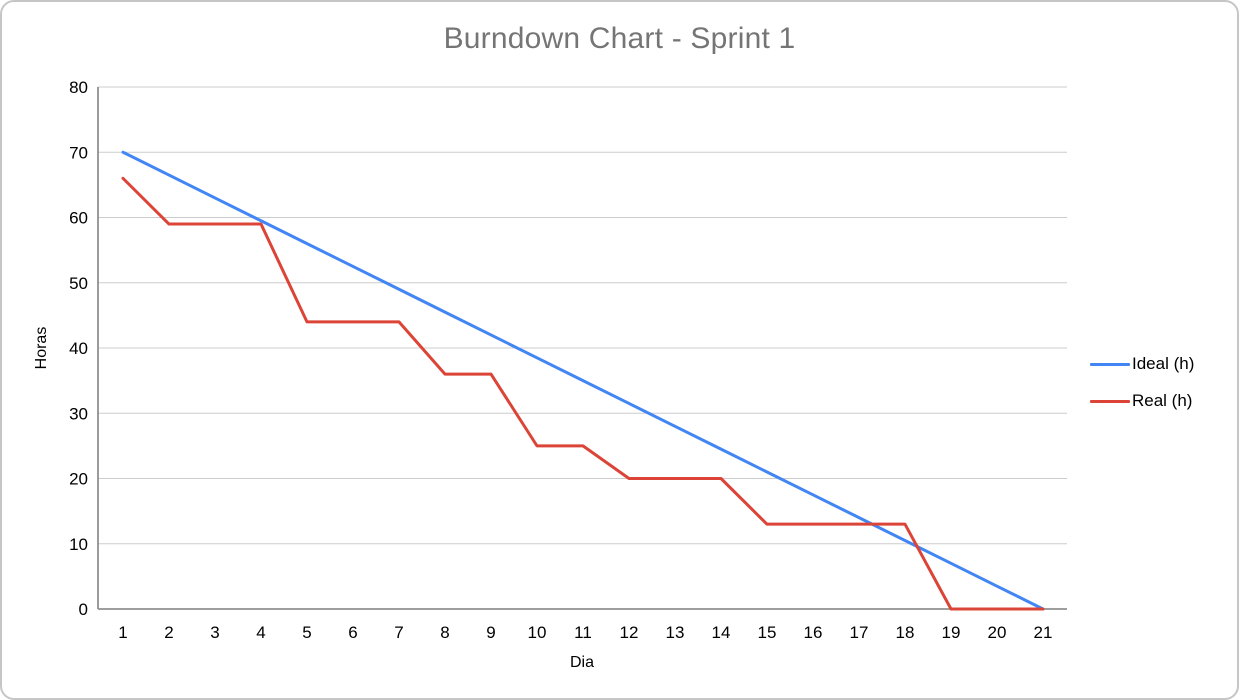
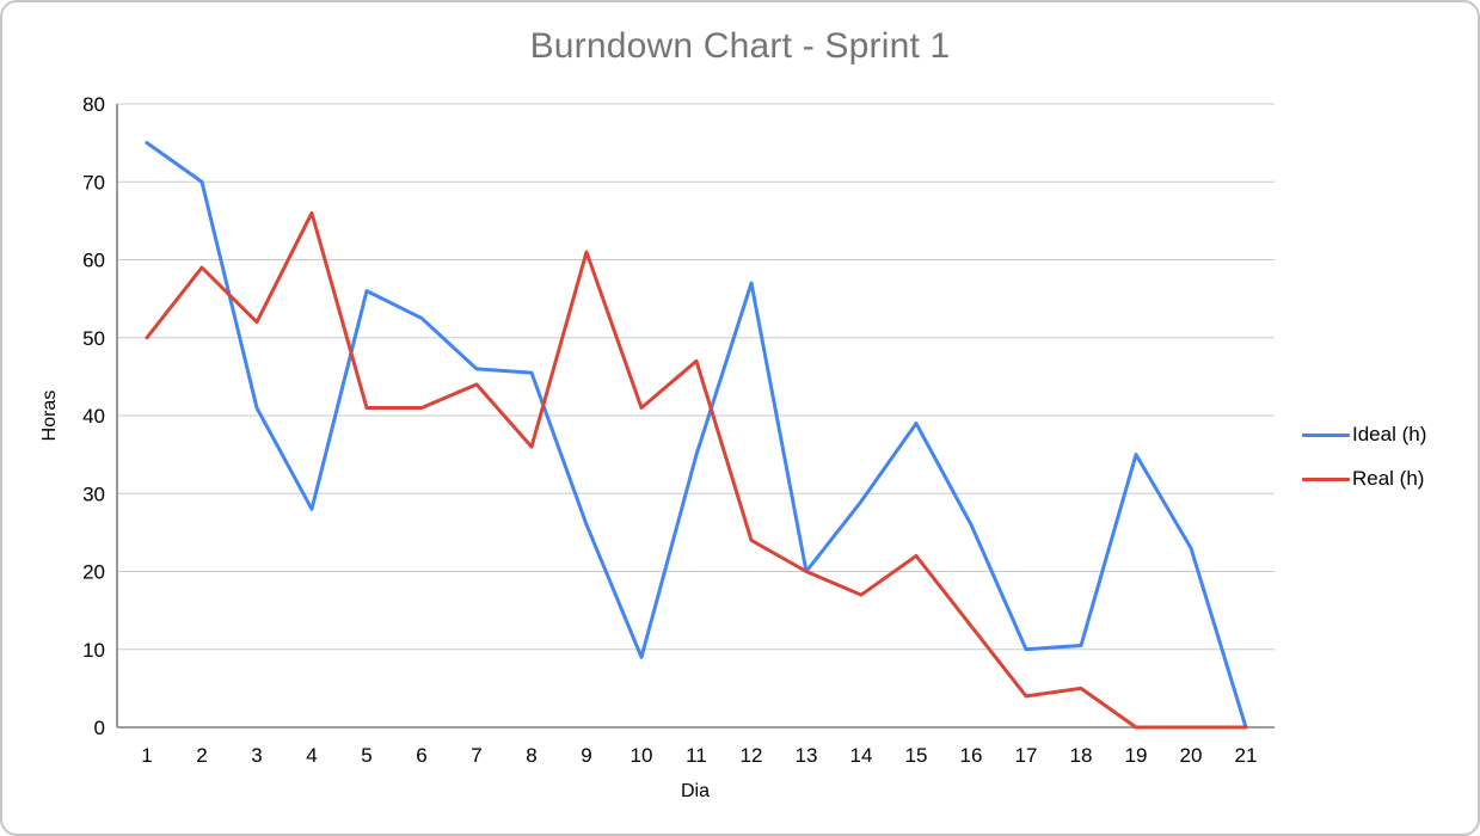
Ideal (h)/1: 70 -> 75
Real (h)/1: 66 -> 50
Ideal (h)/2: 66 -> 70
Ideal (h)/3: 63 -> 41
Real (h)/3: 59 -> 52
Ideal (h)/4: 60 -> 28
Real (h)/4: 59 -> 66
Real (h)/5: 44 -> 41
Real (h)/6: 44 -> 41
Ideal (h)/7: 49 -> 46
Ideal (h)/9: 42 -> 26
Real (h)/9: 36 -> 61
Ideal (h)/10: 38 -> 9
Real (h)/10: 25 -> 41
Real (h)/11: 25 -> 47
Ideal (h)/12: 32 -> 57
Real (h)/12: 20 -> 24
Ideal (h)/13: 28 -> 20
Ideal (h)/14: 24 -> 29
Real (h)/14: 20 -> 17
Ideal (h)/15: 21 -> 39
Real (h)/15: 13 -> 22
Ideal (h)/16: 18 -> 26
Ideal (h)/17: 14 -> 10
Real (h)/17: 13 -> 4
Real (h)/18: 13 -> 5
Ideal (h)/19: 7 -> 35
Ideal (h)/20: 4 -> 23
